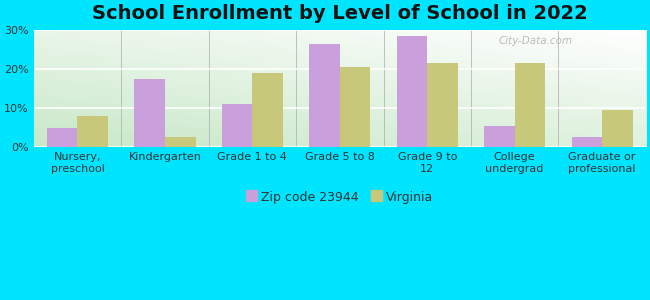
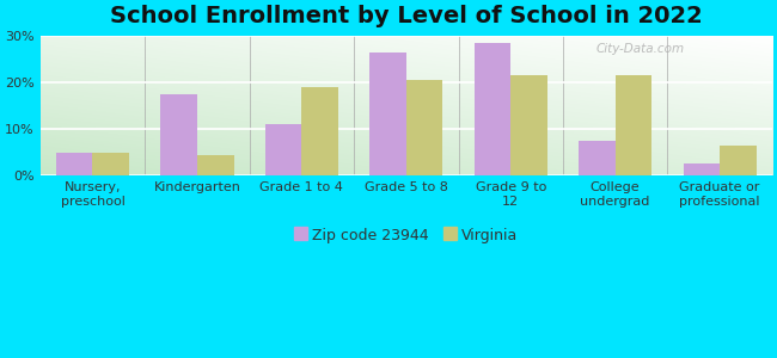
Virginia/Nursery, preschool: 8.0% -> 5.0%
Virginia/Kindergarten: 2.5% -> 4.5%
Zip code 23944/College undergrad: 5.5% -> 7.5%
Virginia/Graduate or professional: 9.5% -> 6.5%
